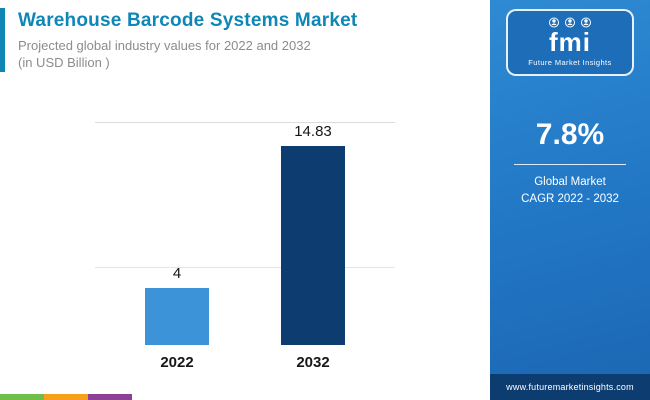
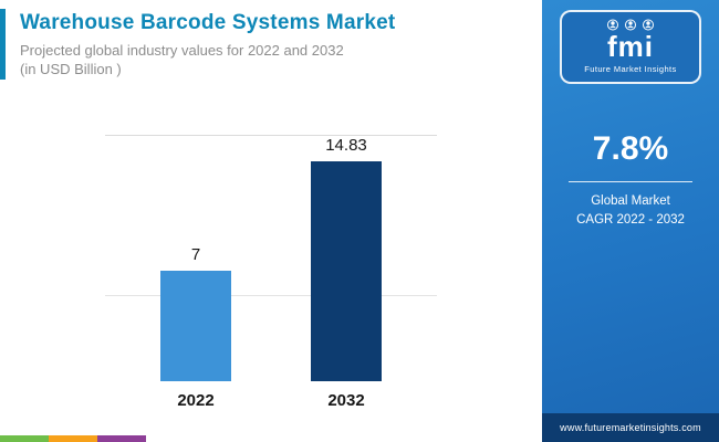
2022: 4 -> 7
